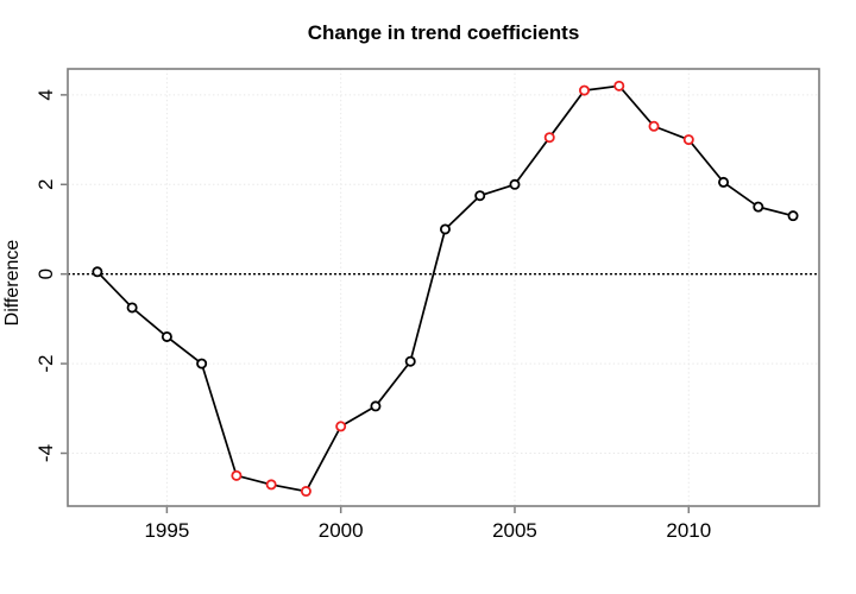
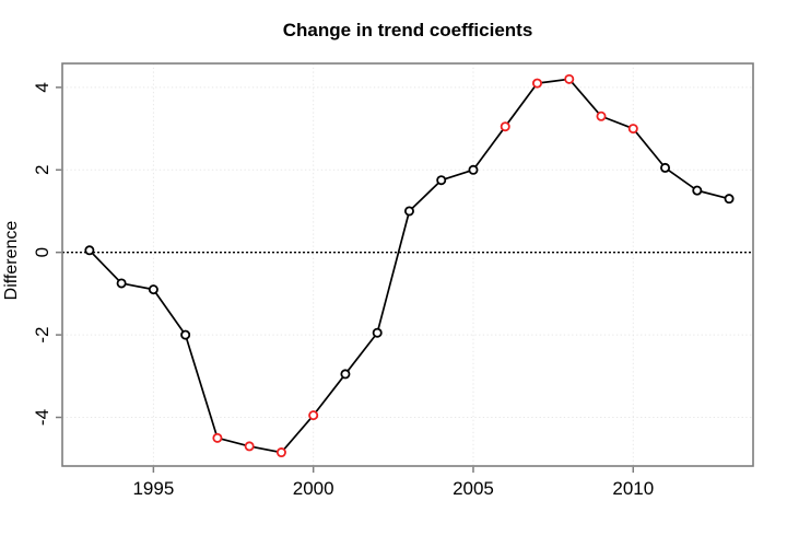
1995: -1.4 -> -0.9
2000: -3.4 -> -4.0
